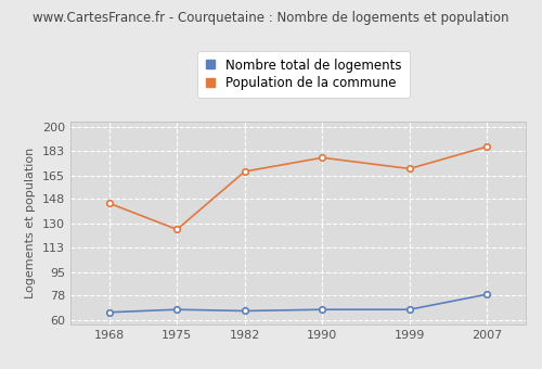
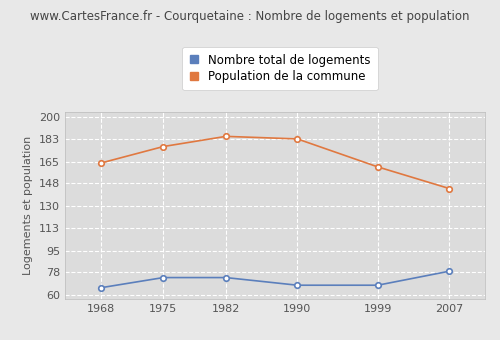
Population de la commune/1968: 145 -> 164
Nombre total de logements/1975: 68 -> 74
Population de la commune/1975: 126 -> 177
Nombre total de logements/1982: 67 -> 74
Population de la commune/1982: 168 -> 185
Population de la commune/1990: 178 -> 183
Population de la commune/1999: 170 -> 161
Population de la commune/2007: 186 -> 144
